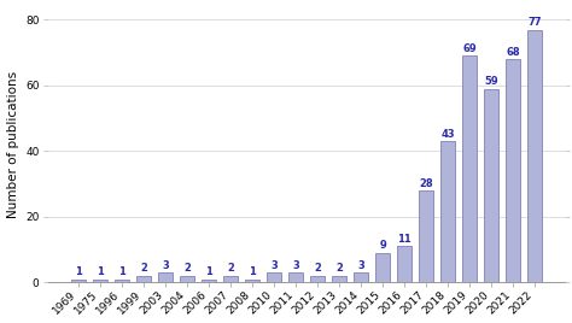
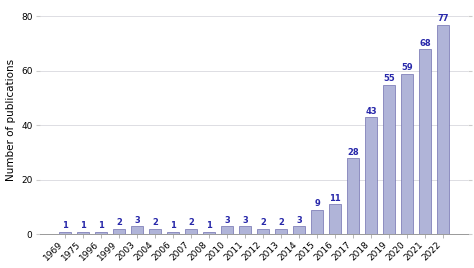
2019: 69 -> 55
